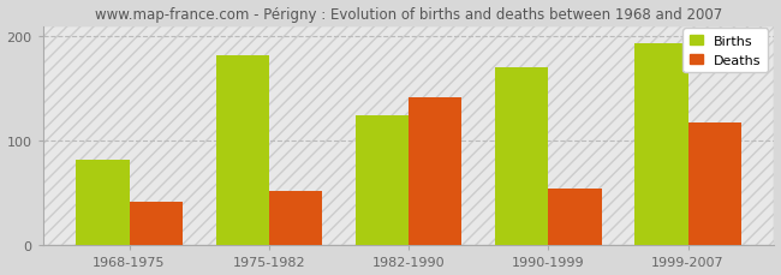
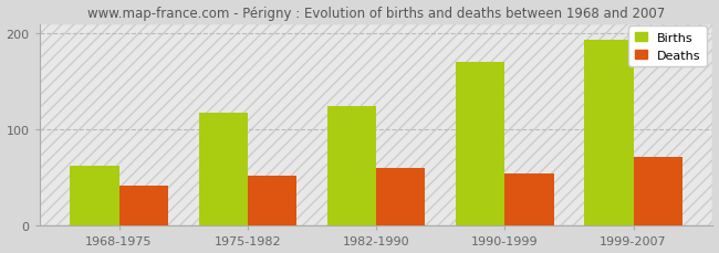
Births/1968-1975: 82 -> 62
Births/1975-1982: 182 -> 118
Deaths/1982-1990: 142 -> 60
Deaths/1999-2007: 118 -> 72
